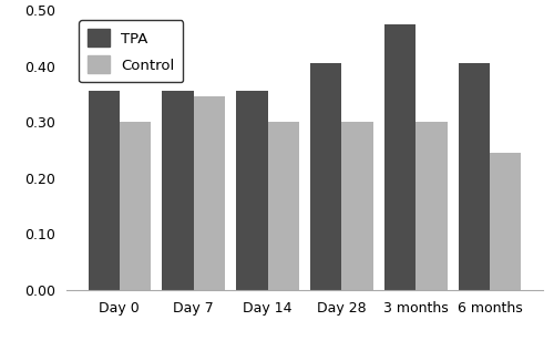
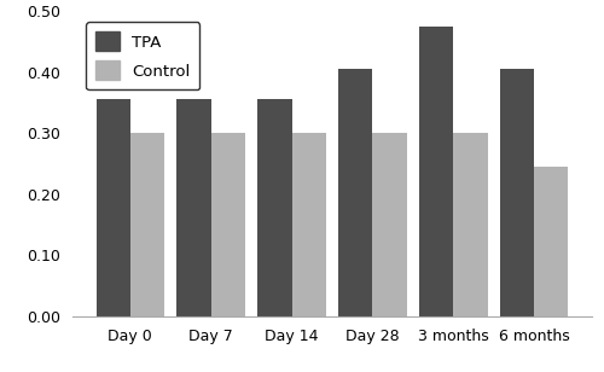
Control/Day 7: 0.346 -> 0.300
